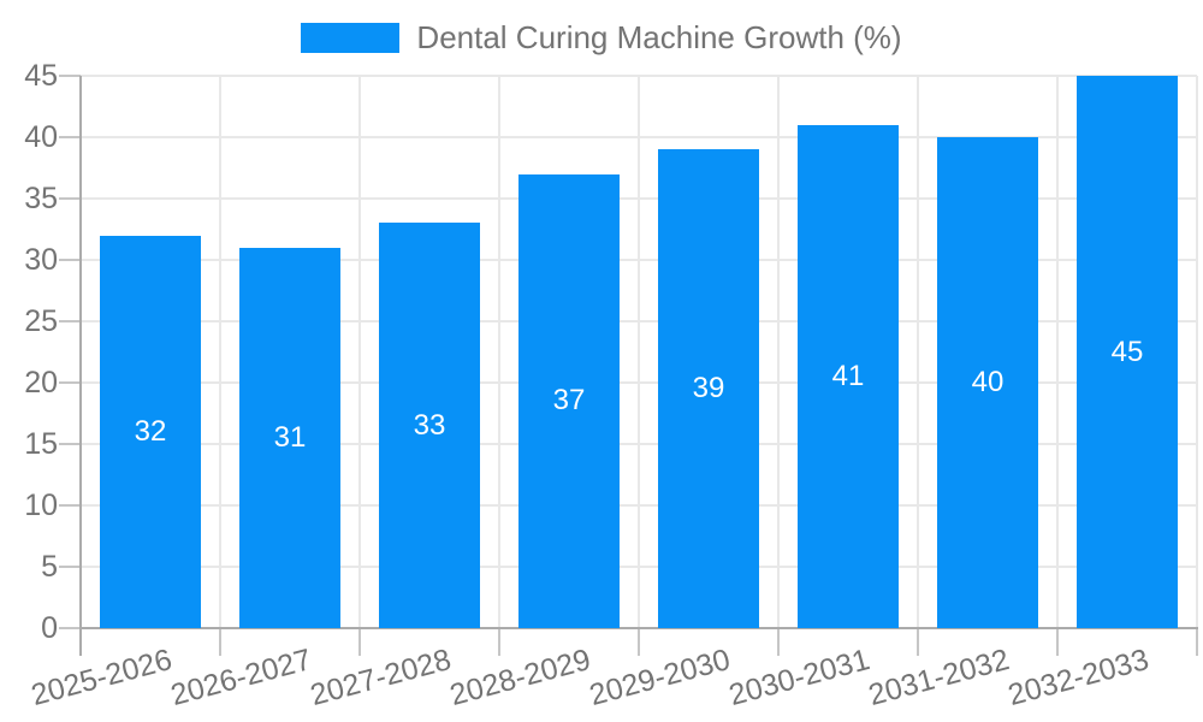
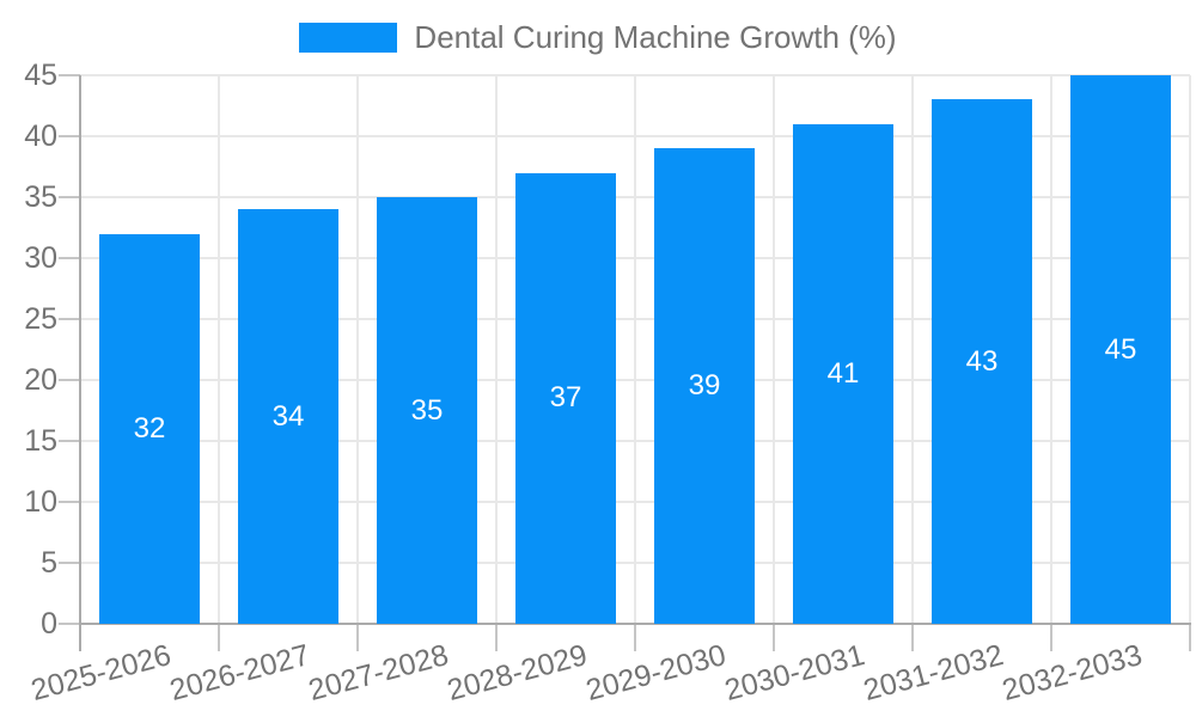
2026-2027: 31 -> 34
2027-2028: 33 -> 35
2031-2032: 40 -> 43
